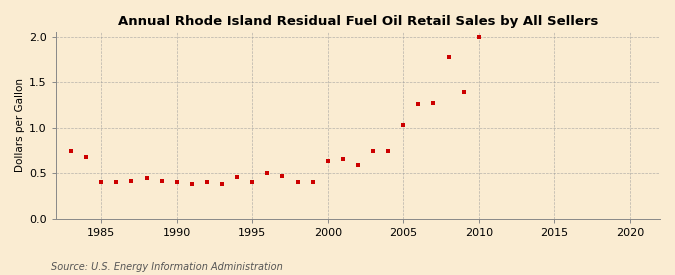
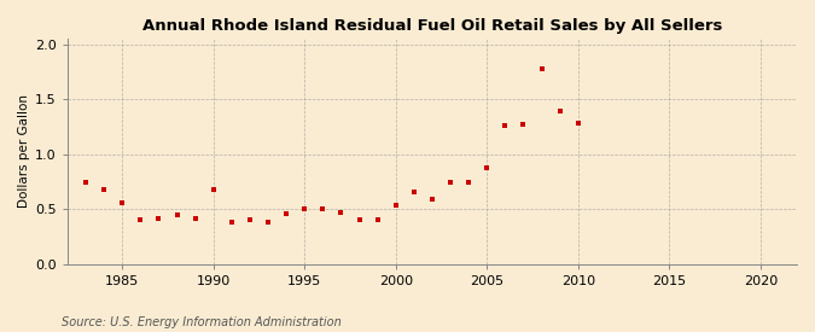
1985: 0.41 -> 0.56
1990: 0.40 -> 0.68
1995: 0.40 -> 0.50
2000: 0.64 -> 0.54
2005: 1.03 -> 0.88
2010: 1.99 -> 1.28
